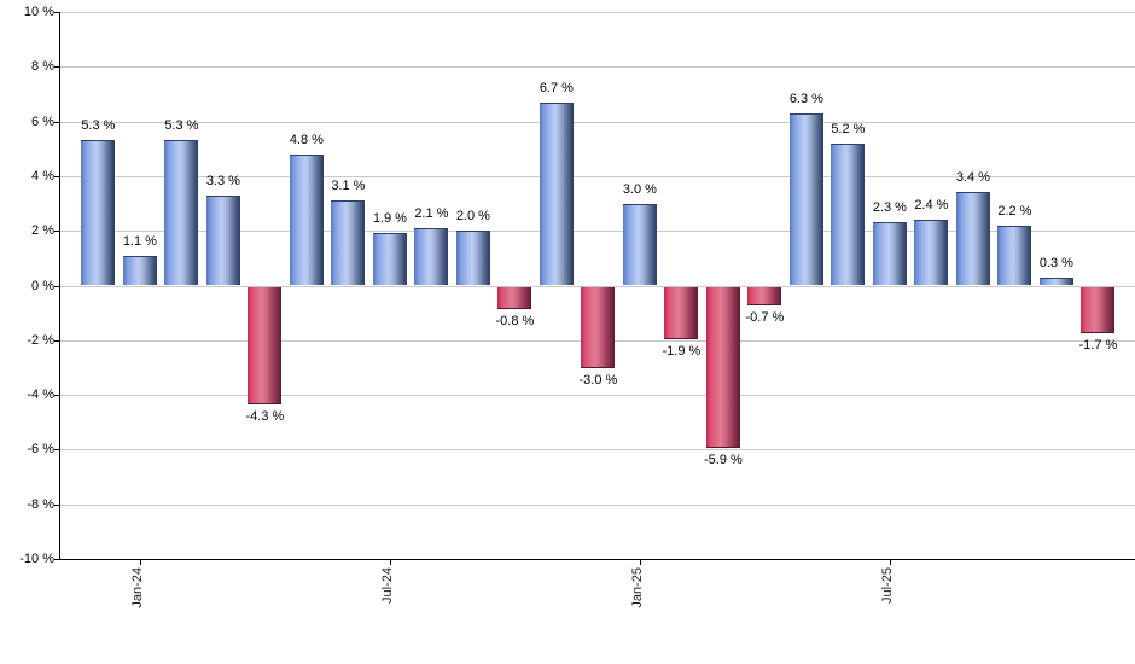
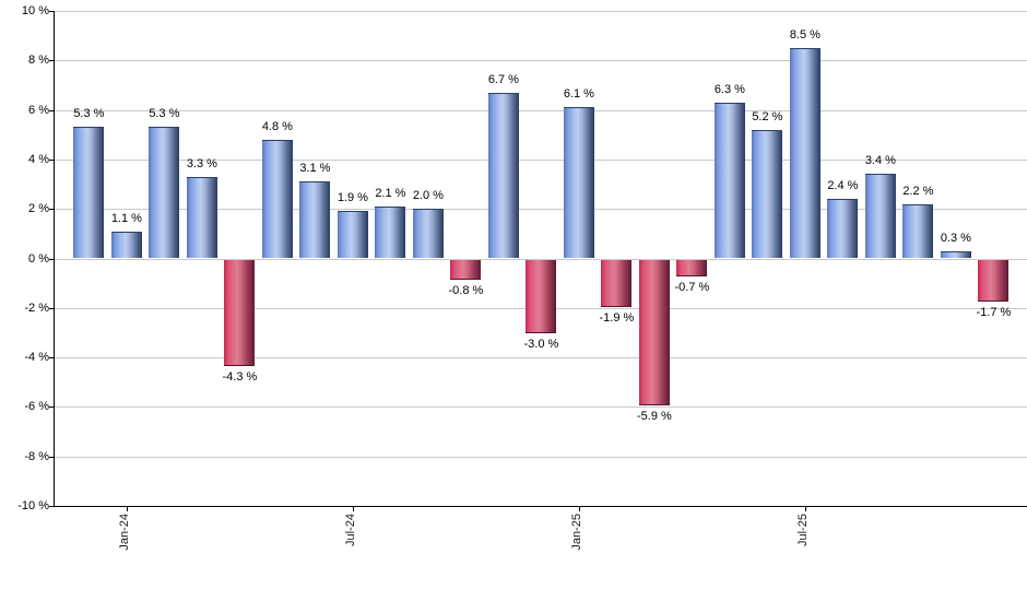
Jan-25: 3.0 -> 6.1
Jul-25: 2.3 -> 8.5
